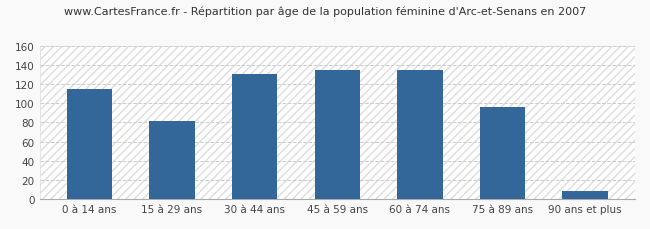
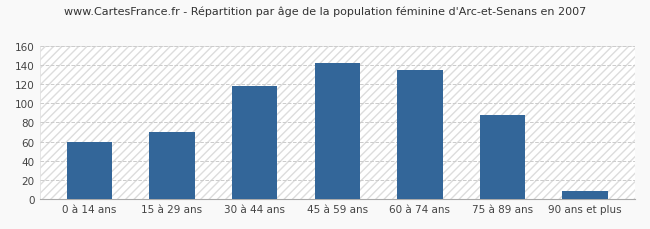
0 à 14 ans: 115 -> 60
15 à 29 ans: 81 -> 70
30 à 44 ans: 130 -> 118
45 à 59 ans: 135 -> 142
75 à 89 ans: 96 -> 88
